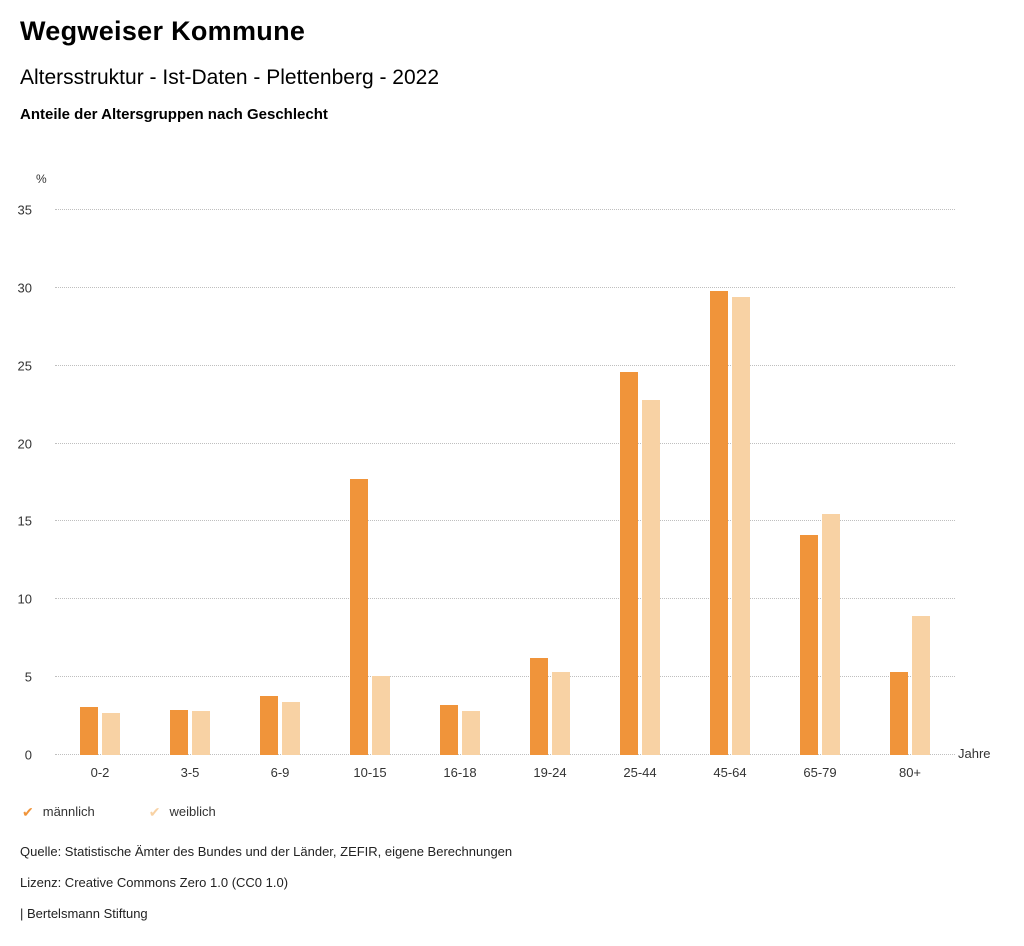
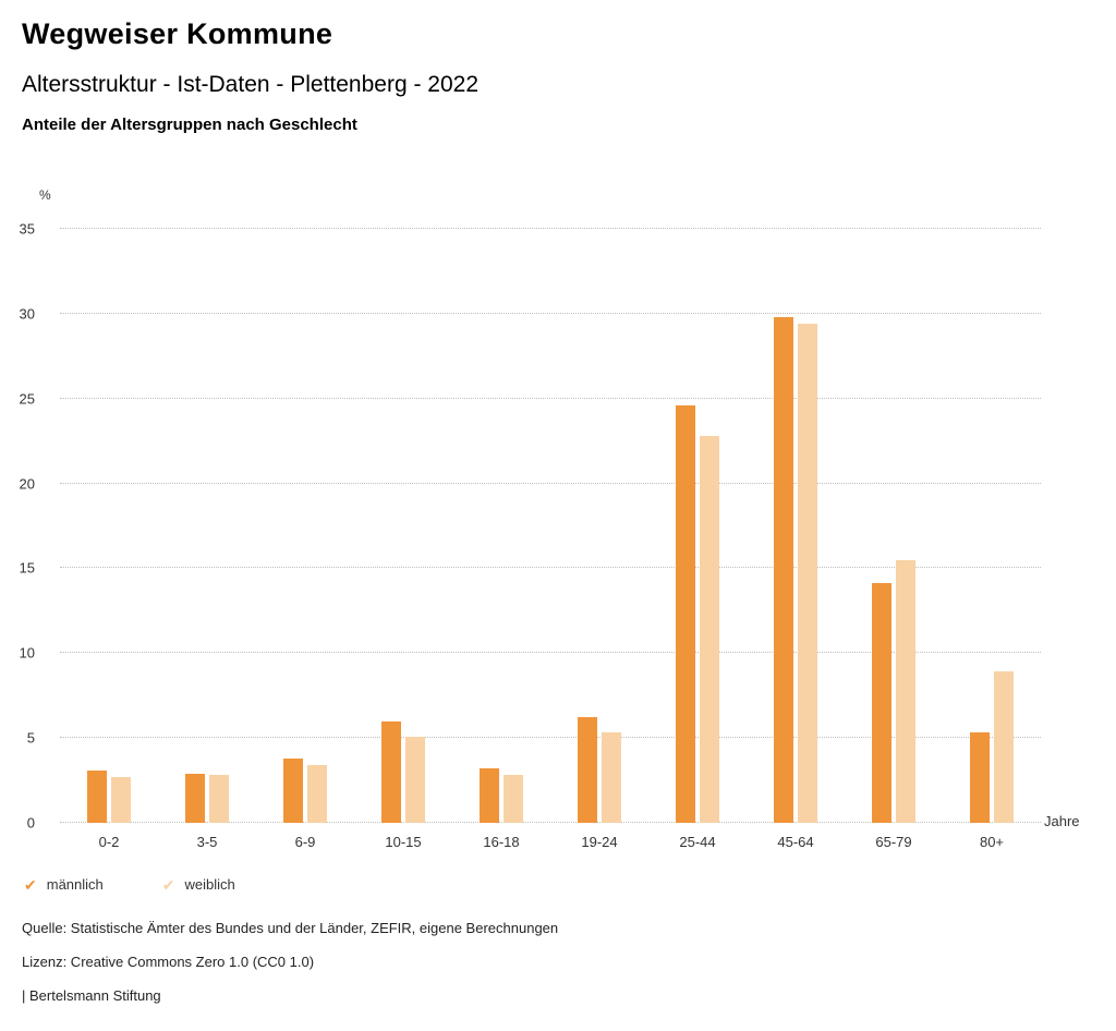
männlich/10-15: 17.7 -> 6.0
